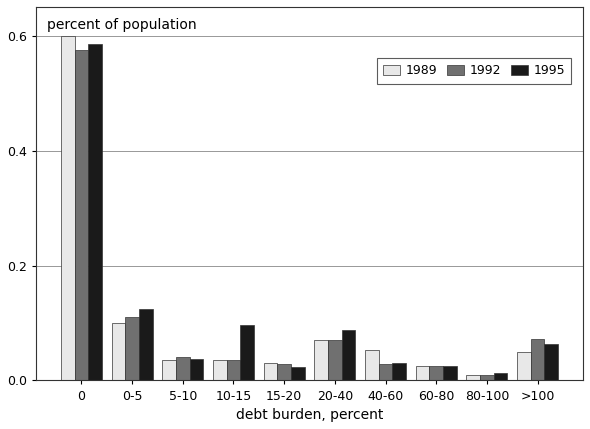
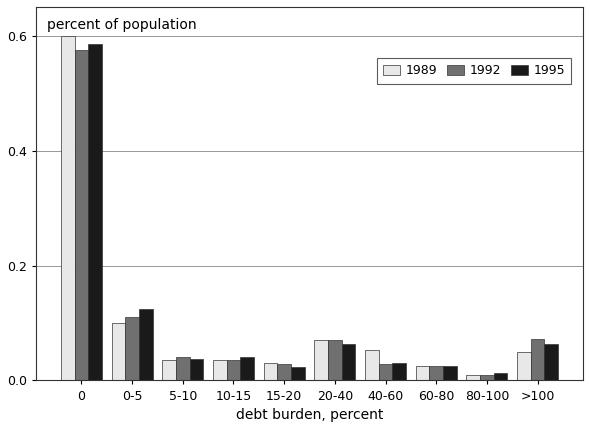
1995/10-15: 0.096 -> 0.040
1995/20-40: 0.088 -> 0.063
